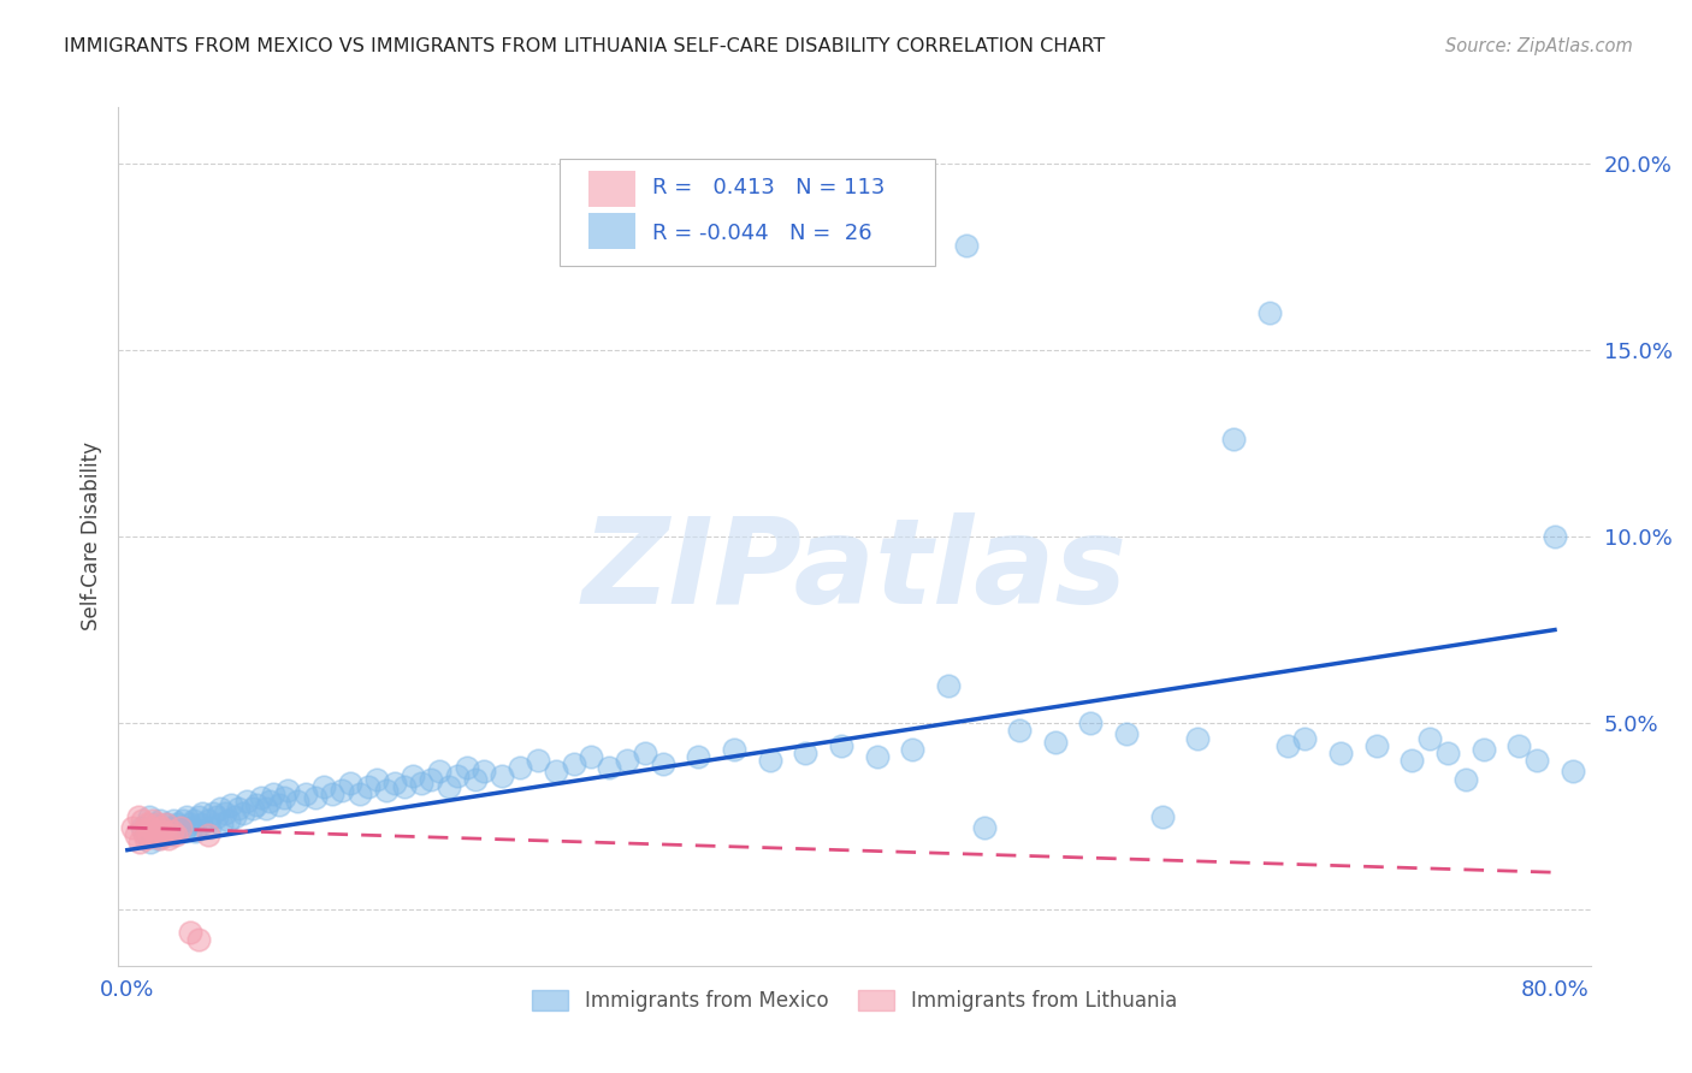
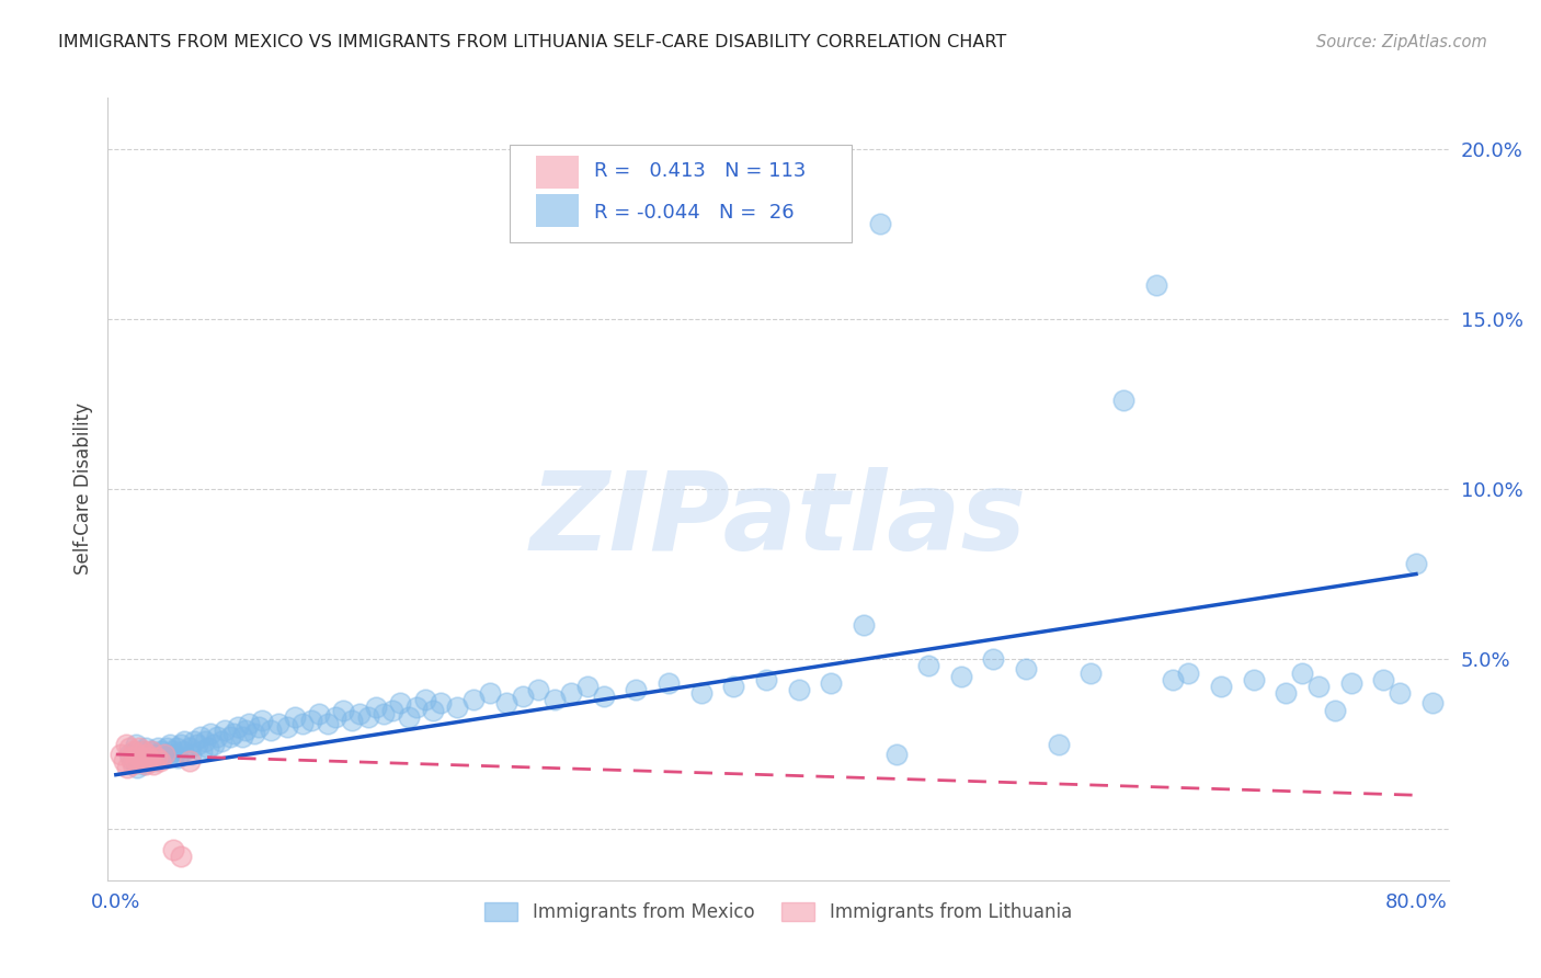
Immigrants from Mexico/80.0%: 10.0% -> 7.8%
